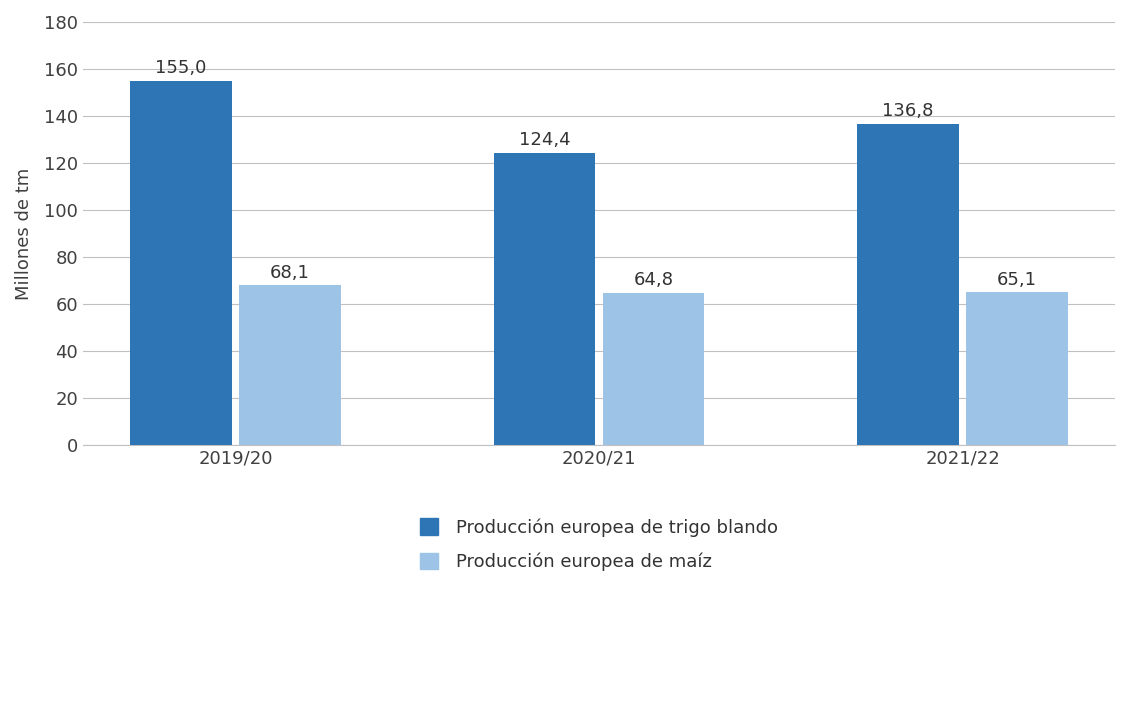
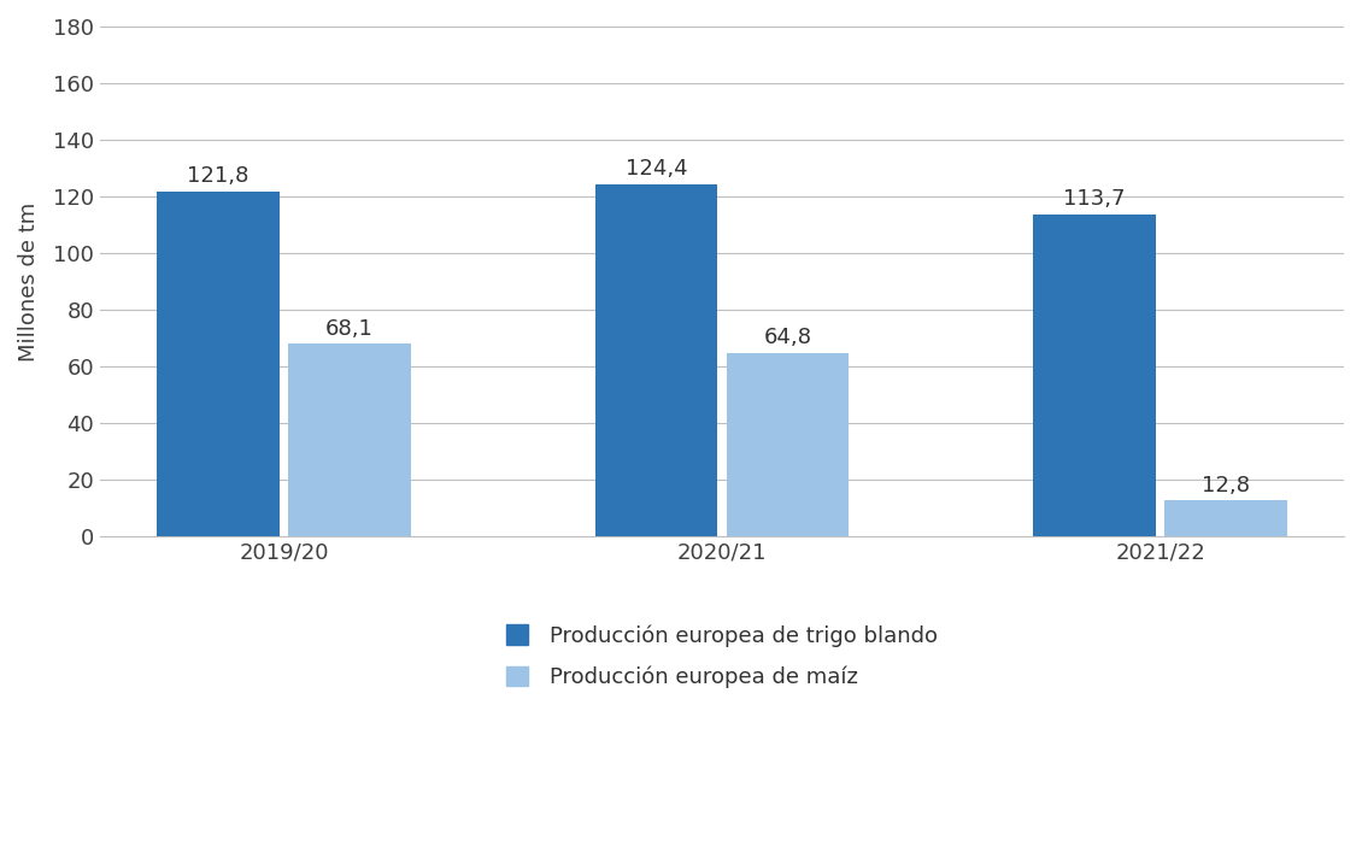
Producción europea de trigo blando/2019/20: 155,0 -> 121,8
Producción europea de trigo blando/2021/22: 136,8 -> 113,7
Producción europea de maíz/2021/22: 65,1 -> 12,8
